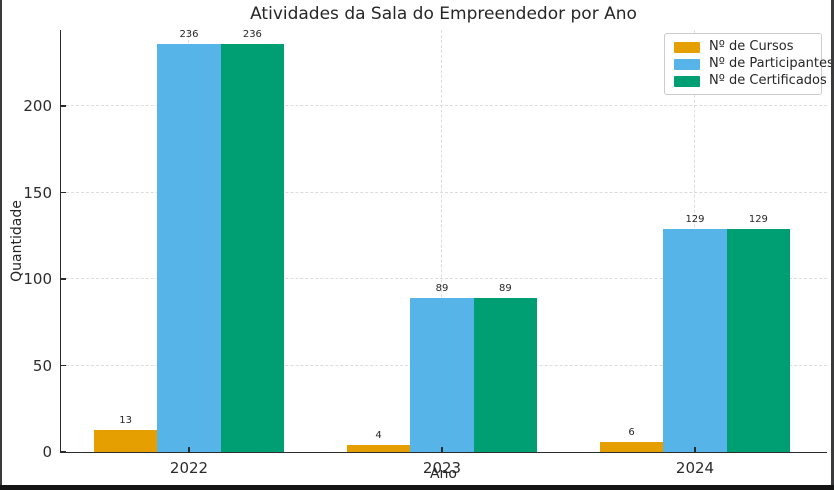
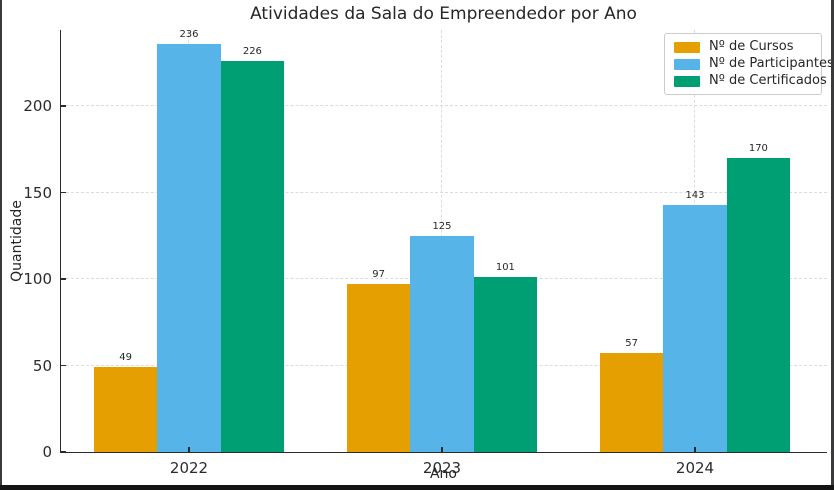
Nº de Cursos/2022: 13 -> 49
Nº de Certificados/2022: 236 -> 226
Nº de Cursos/2023: 4 -> 97
Nº de Participantes/2023: 89 -> 125
Nº de Certificados/2023: 89 -> 101
Nº de Cursos/2024: 6 -> 57
Nº de Participantes/2024: 129 -> 143
Nº de Certificados/2024: 129 -> 170
